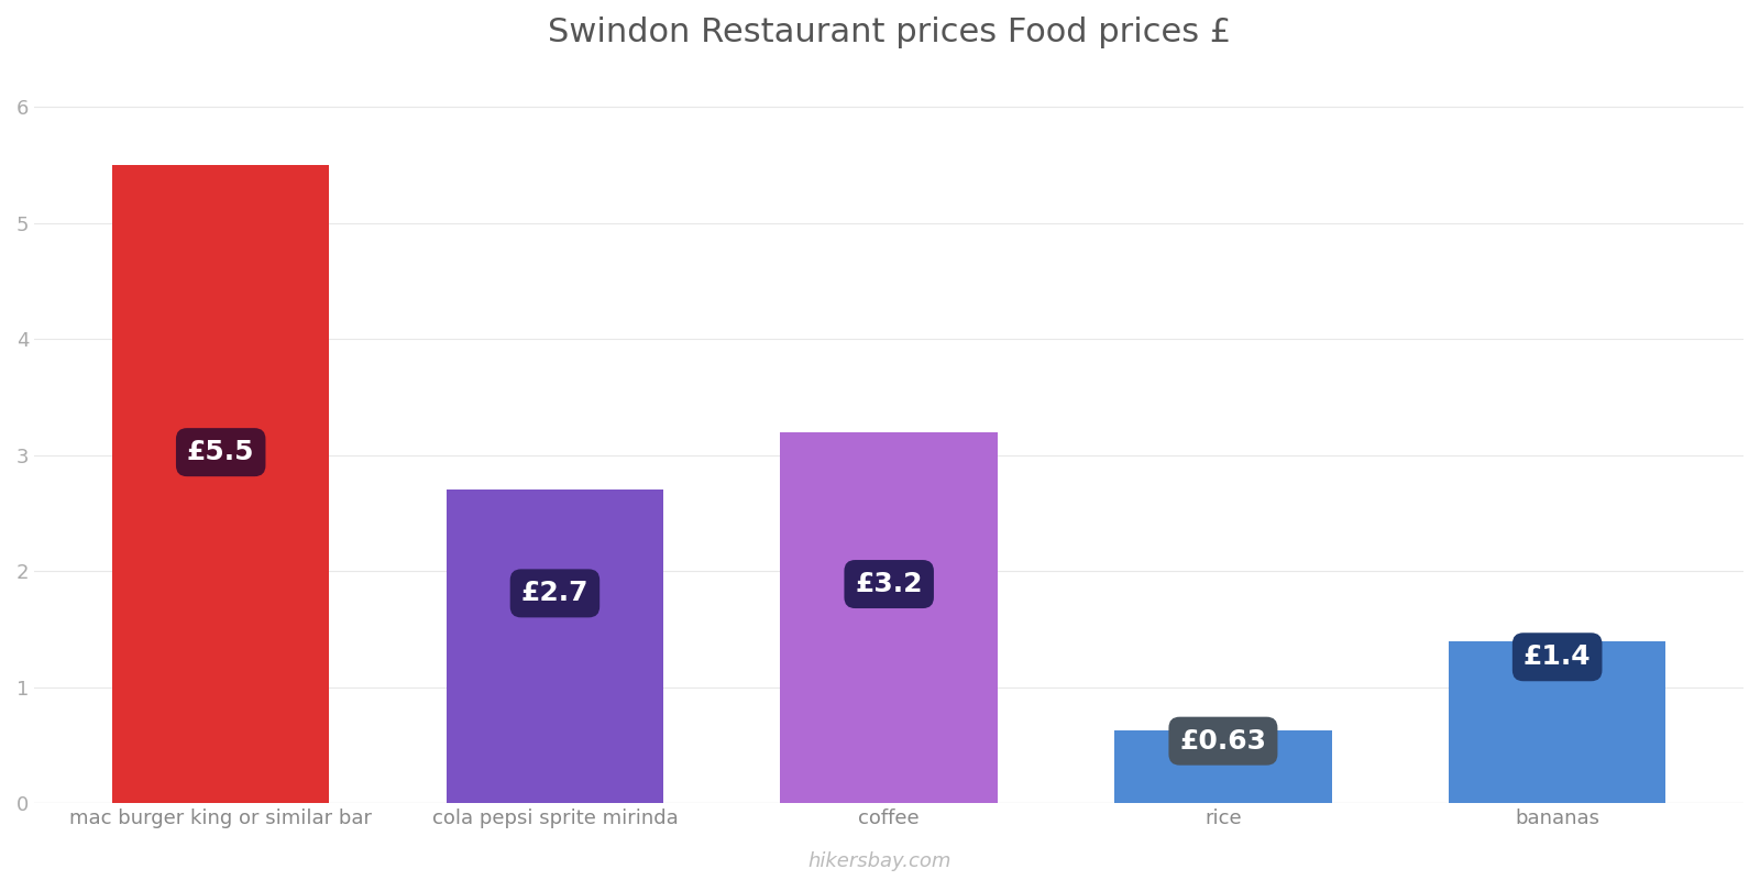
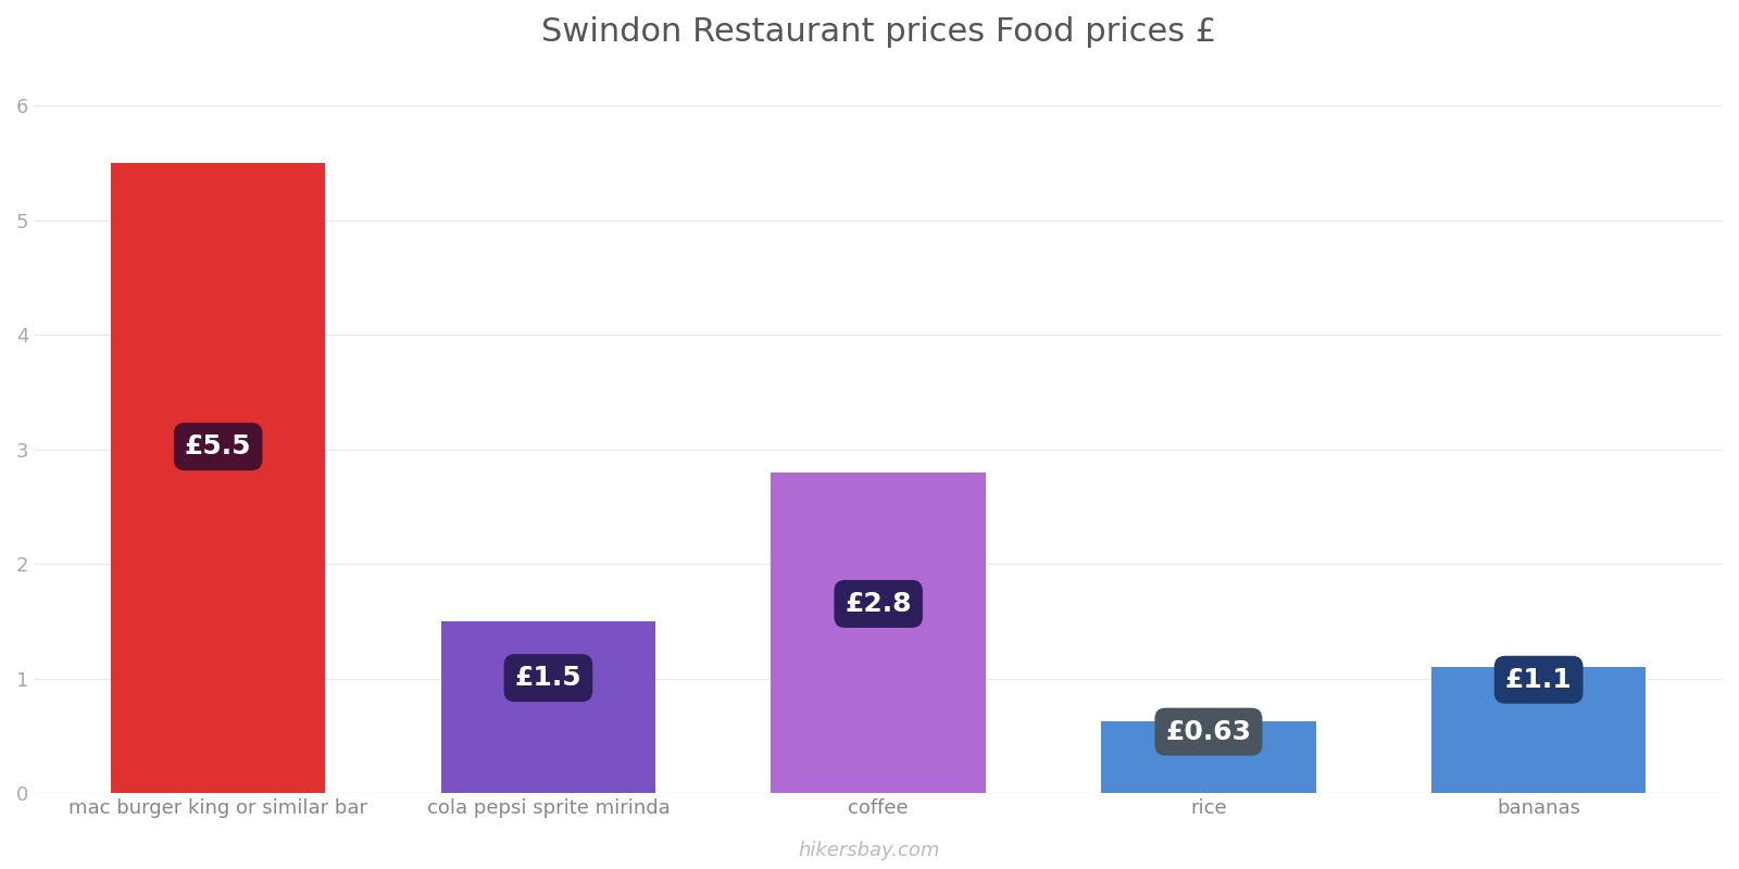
cola pepsi sprite mirinda: £2.7 -> £1.5
coffee: £3.2 -> £2.8
bananas: £1.4 -> £1.1
